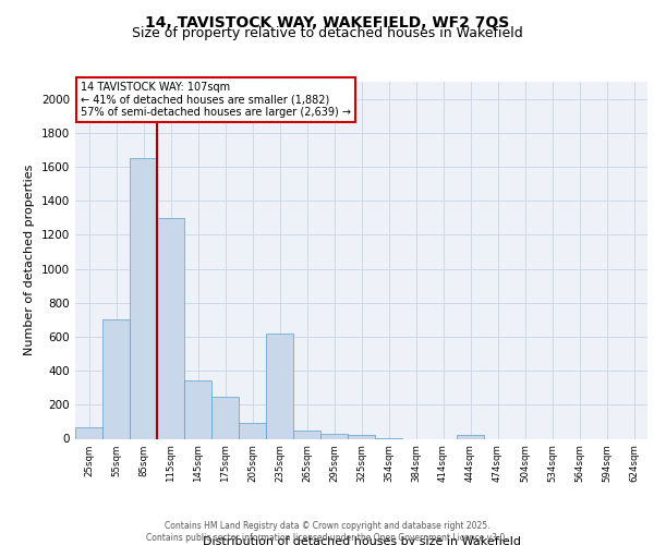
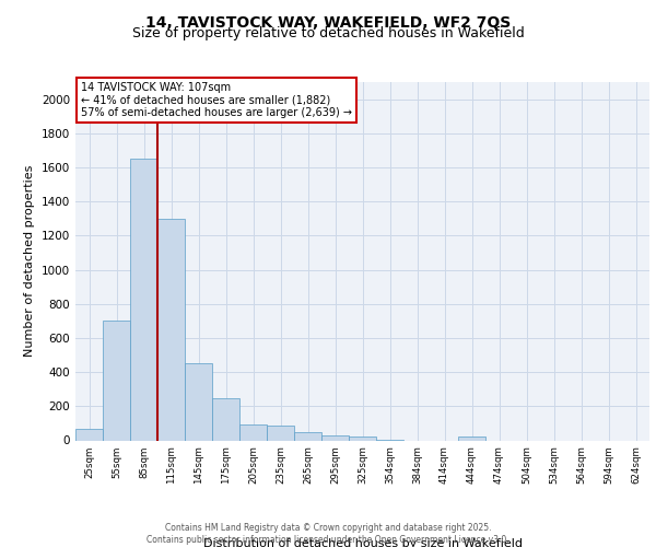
145sqm: 340 -> 450
235sqm: 620 -> 80
